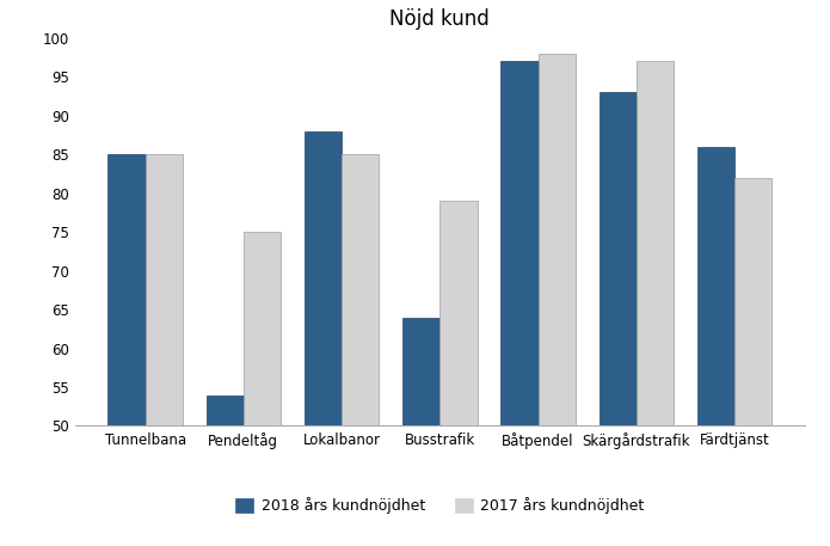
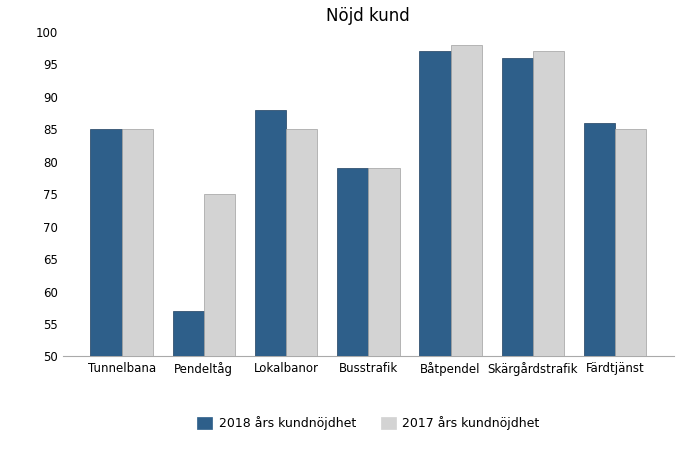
2018 års kundnöjdhet/Pendeltåg: 54 -> 57
2018 års kundnöjdhet/Busstrafik: 64 -> 79
2018 års kundnöjdhet/Skärgårdstrafik: 93 -> 96
2017 års kundnöjdhet/Färdtjänst: 82 -> 85
